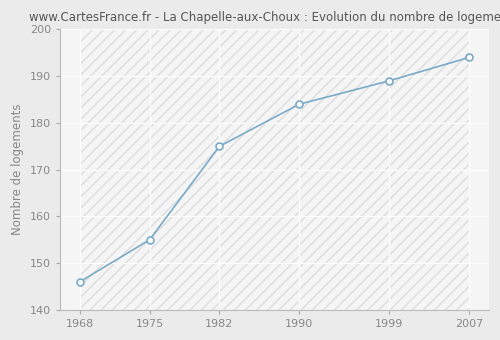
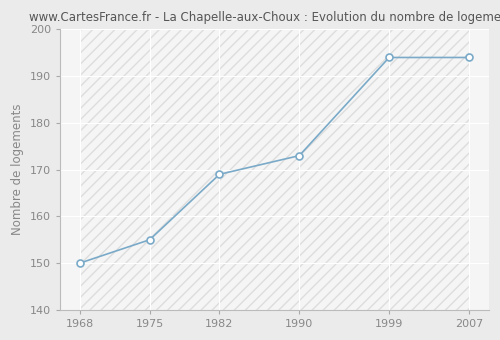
1968: 146 -> 150
1982: 175 -> 169
1990: 184 -> 173
1999: 189 -> 194
